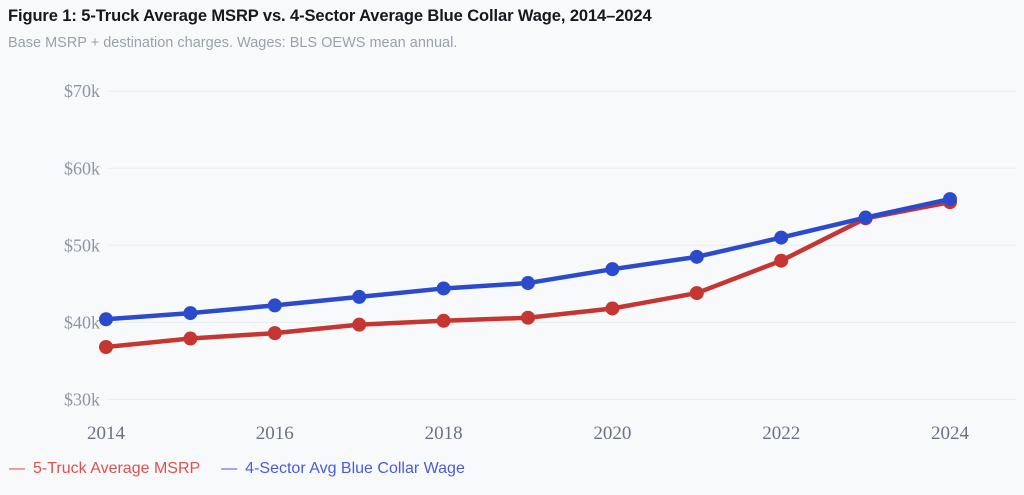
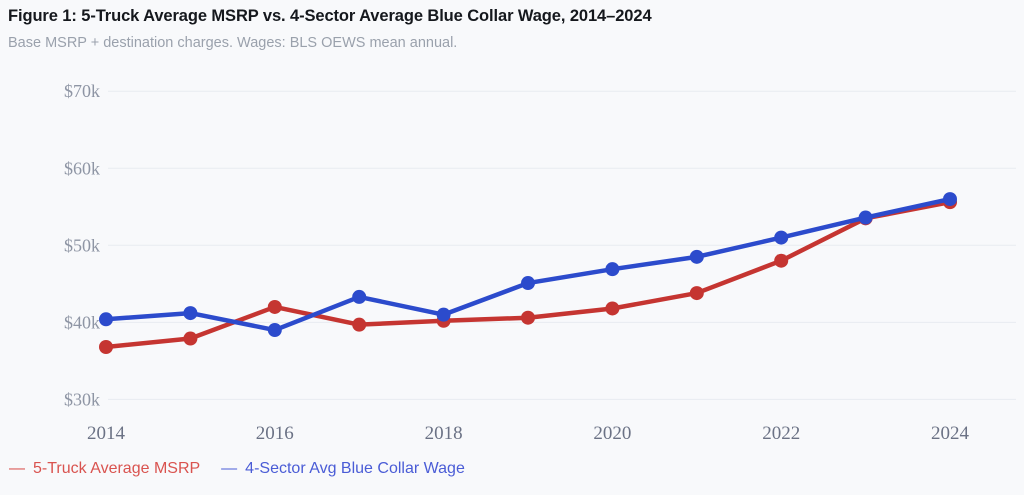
5-Truck Average MSRP/2016: $39k -> $42k
4-Sector Avg Blue Collar Wage/2016: $42k -> $39k
4-Sector Avg Blue Collar Wage/2018: $44k -> $41k
